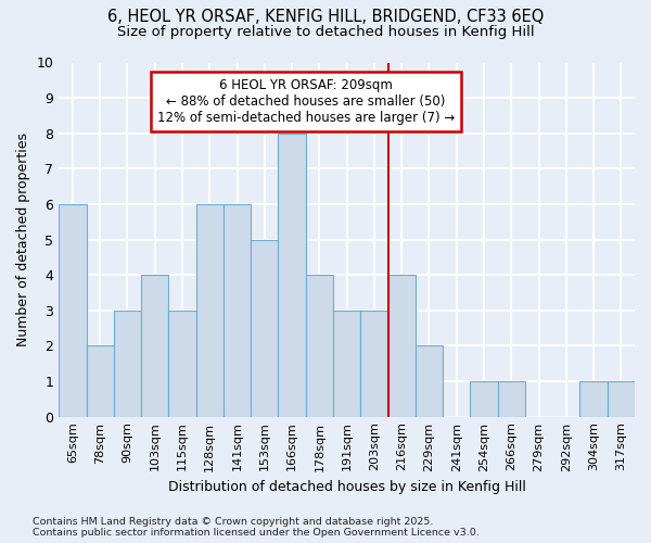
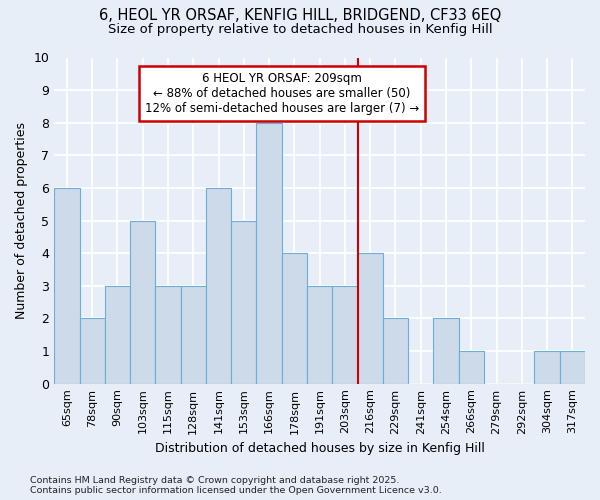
103sqm: 4 -> 5
128sqm: 6 -> 3
254sqm: 1 -> 2
